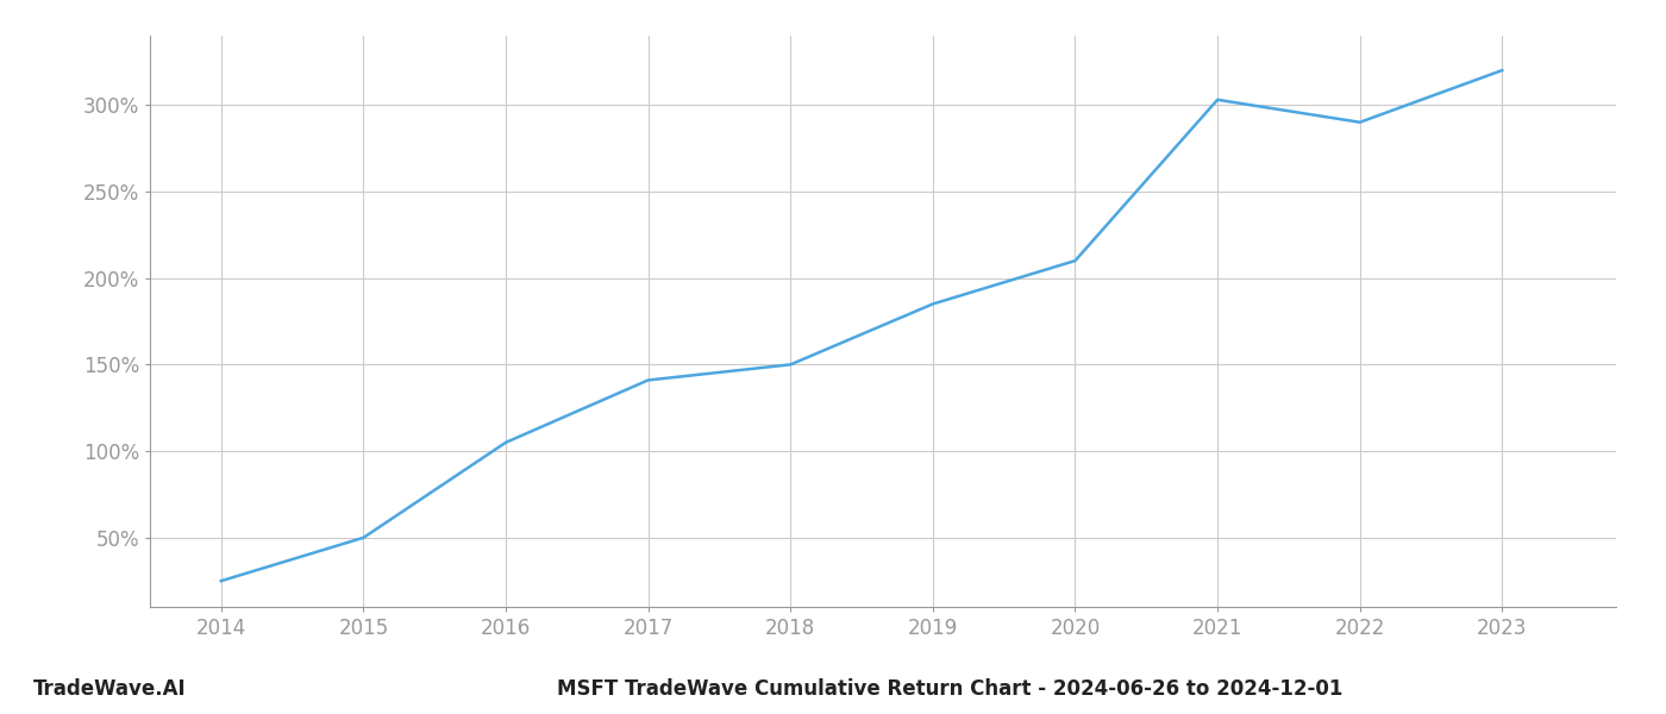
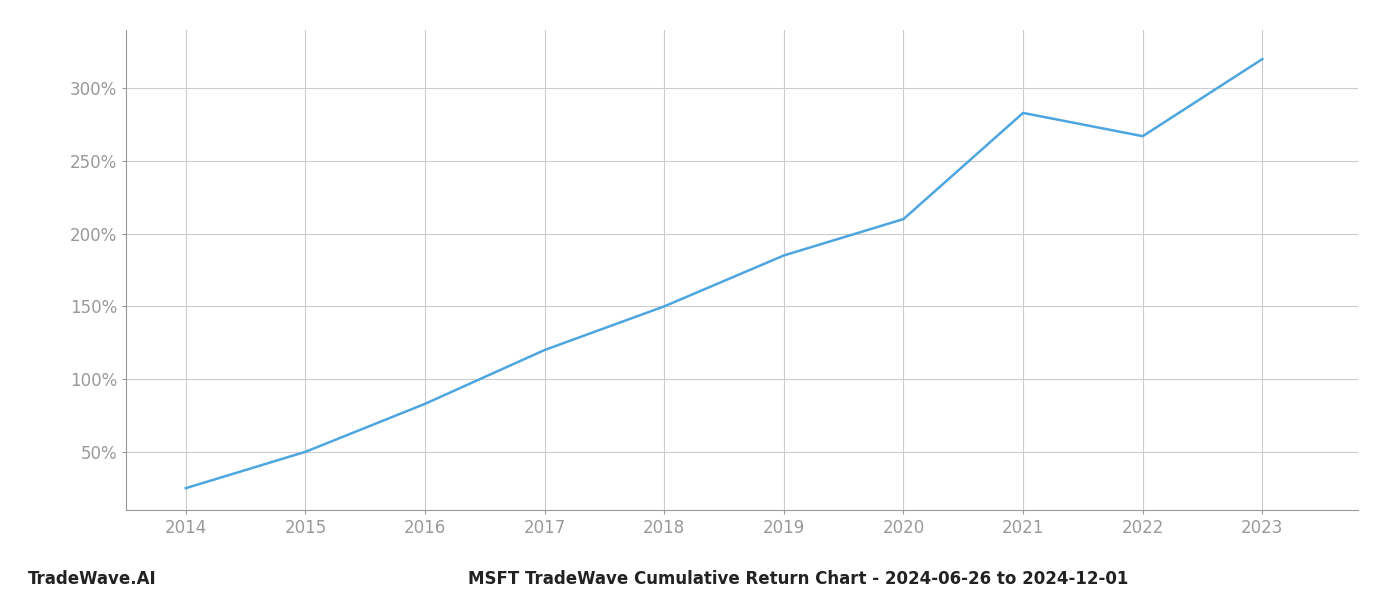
2016: 105% -> 83%
2017: 141% -> 120%
2021: 303% -> 283%
2022: 290% -> 267%
